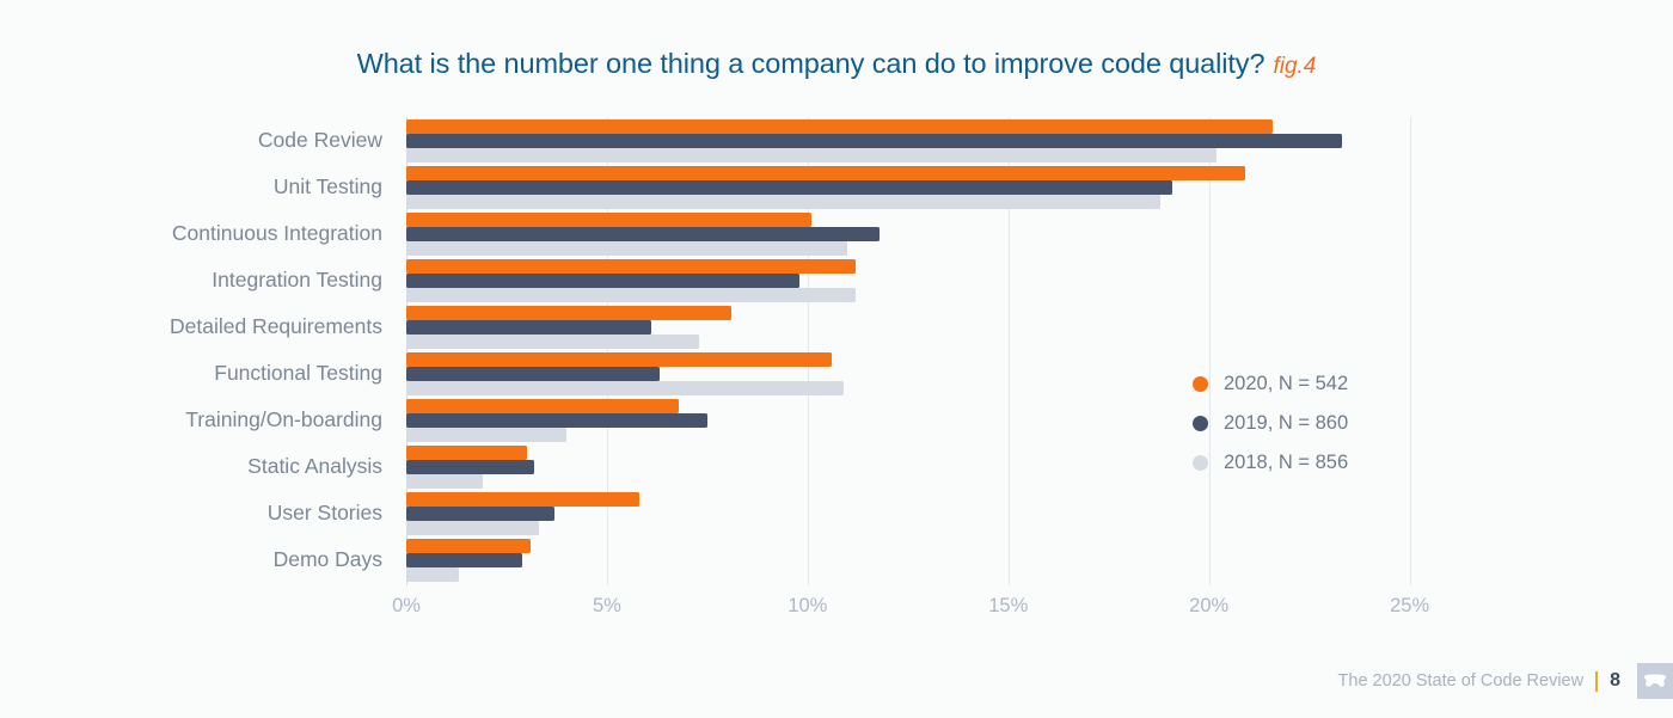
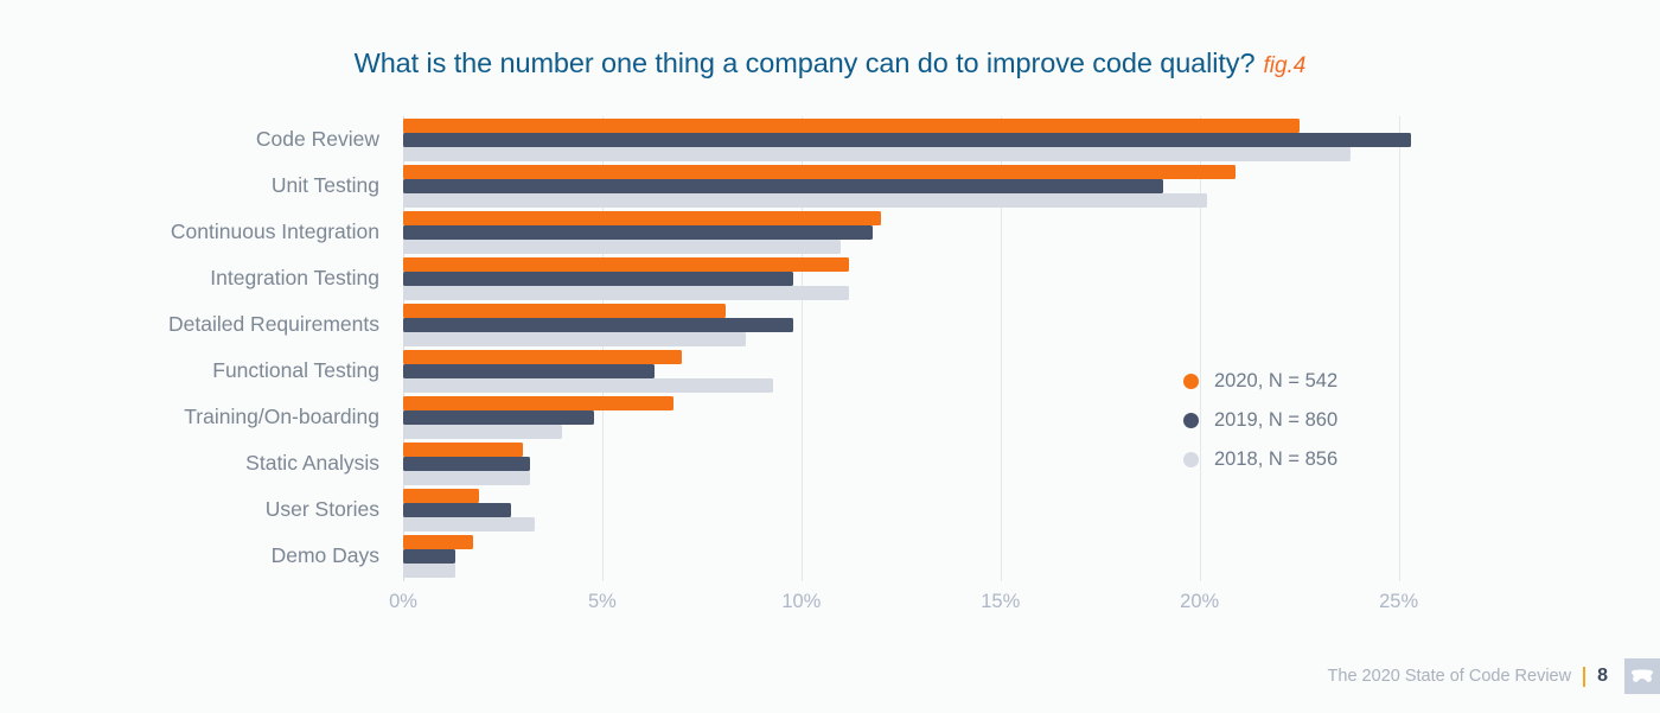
2020, N = 542/Code Review: 21.6% -> 22.5%
2019, N = 860/Code Review: 23.3% -> 25.3%
2018, N = 856/Code Review: 20.2% -> 23.8%
2018, N = 856/Unit Testing: 18.8% -> 20.2%
2020, N = 542/Continuous Integration: 10.1% -> 12.0%
2019, N = 860/Detailed Requirements: 6.1% -> 9.8%
2018, N = 856/Detailed Requirements: 7.3% -> 8.6%
2020, N = 542/Functional Testing: 10.6% -> 7.0%
2018, N = 856/Functional Testing: 10.9% -> 9.3%
2019, N = 860/Training/On-boarding: 7.5% -> 4.8%
2018, N = 856/Static Analysis: 1.9% -> 3.2%
2020, N = 542/User Stories: 5.8% -> 1.9%
2019, N = 860/User Stories: 3.7% -> 2.7%
2020, N = 542/Demo Days: 3.1% -> 1.8%
2019, N = 860/Demo Days: 2.9% -> 1.3%
